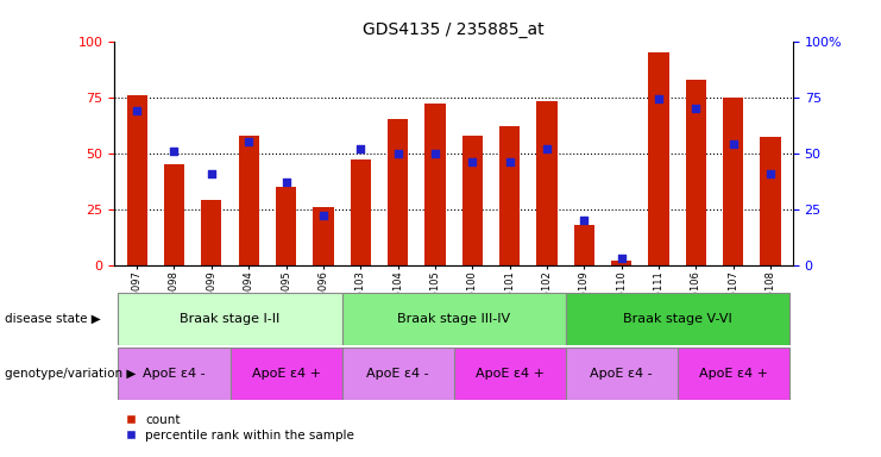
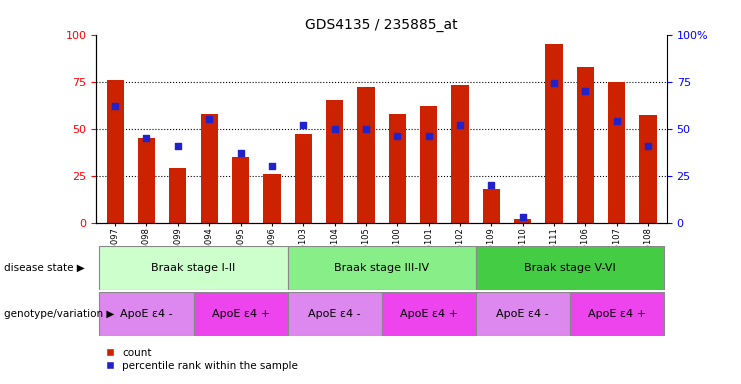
percentile rank within the sample/GSM735097: 69 -> 62
percentile rank within the sample/GSM735098: 51 -> 45
percentile rank within the sample/GSM735096: 22 -> 30
